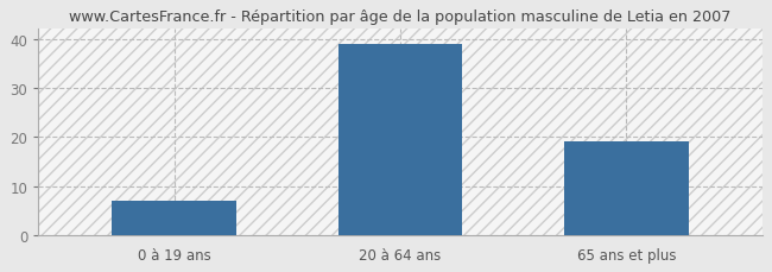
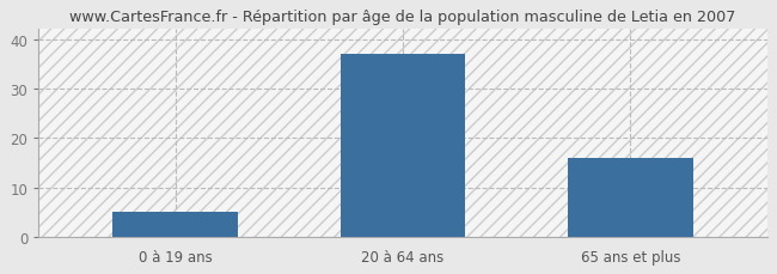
0 à 19 ans: 7 -> 5
20 à 64 ans: 39 -> 37
65 ans et plus: 19 -> 16
